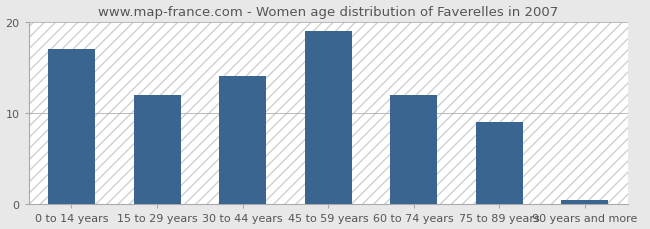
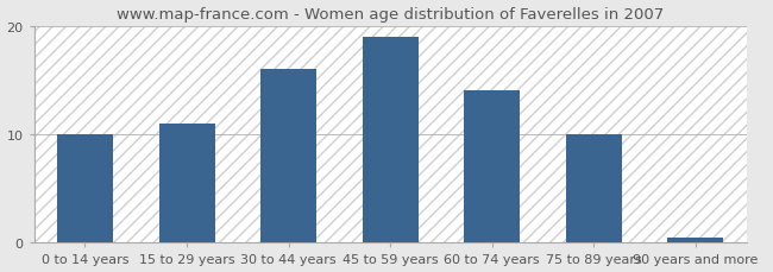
0 to 14 years: 17.0 -> 10.0
15 to 29 years: 12.0 -> 11.0
30 to 44 years: 14.0 -> 16.0
60 to 74 years: 12.0 -> 14.0
75 to 89 years: 9.0 -> 10.0
